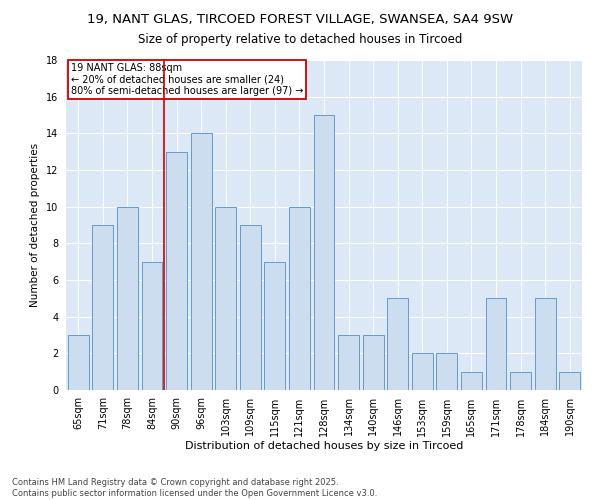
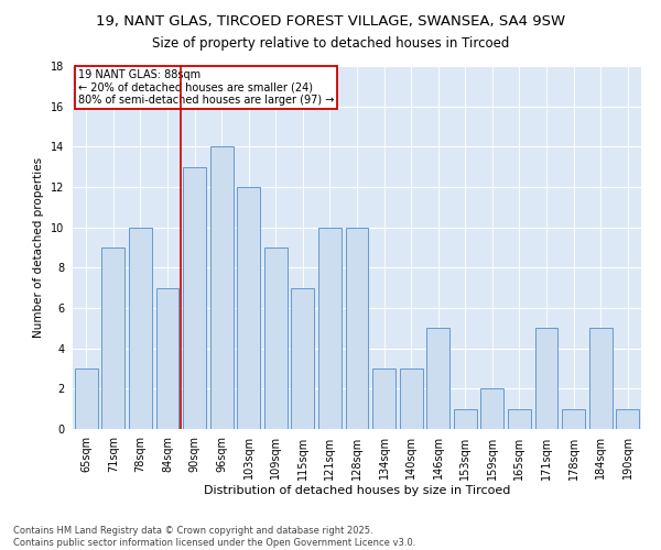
103sqm: 10 -> 12
128sqm: 15 -> 10
153sqm: 2 -> 1
